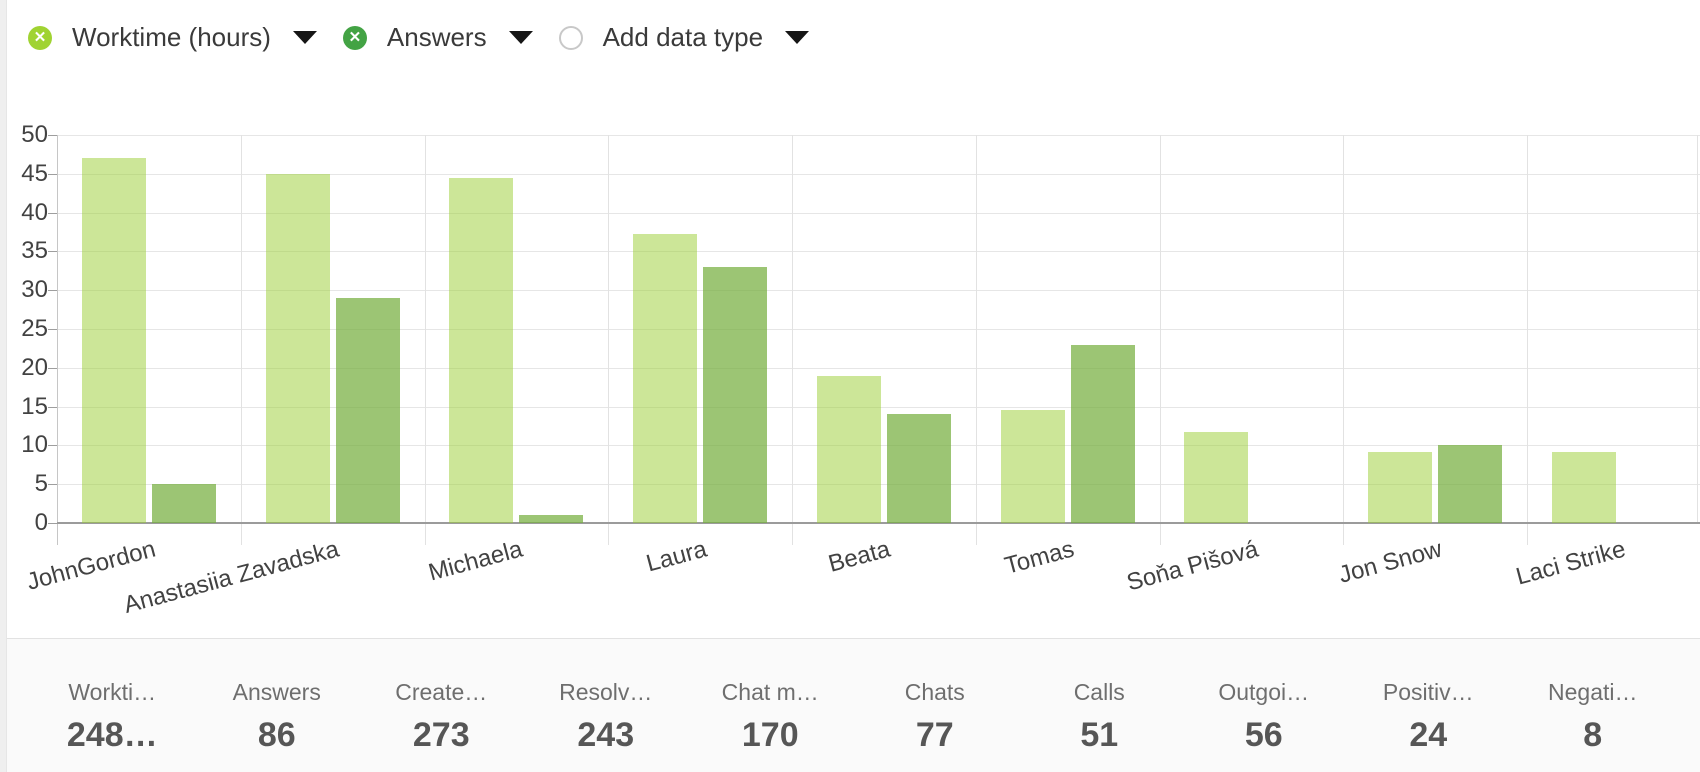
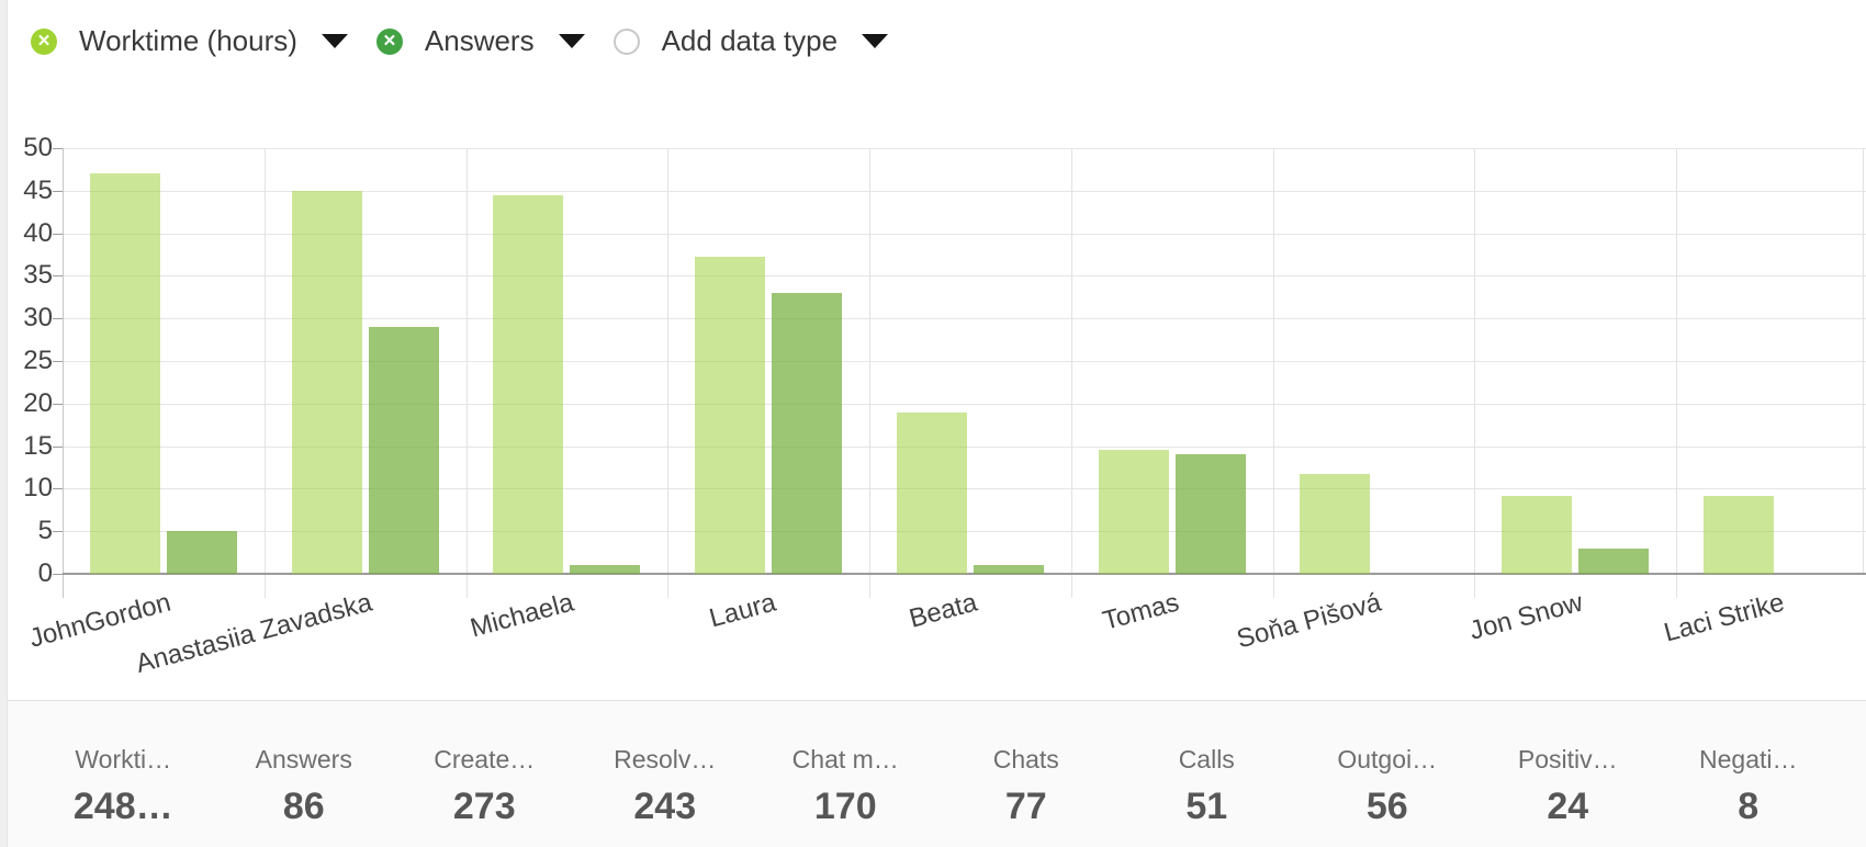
Answers/Beata: 14 -> 1
Answers/Tomas: 23 -> 14
Answers/Jon Snow: 10 -> 3
